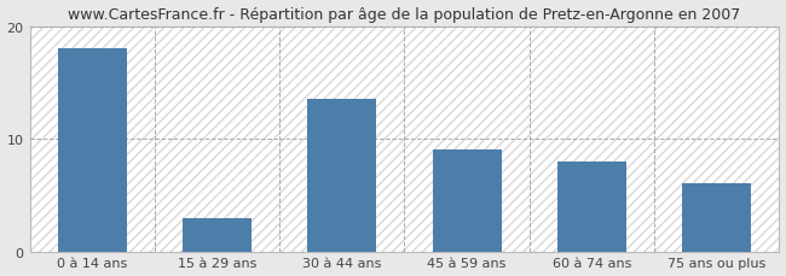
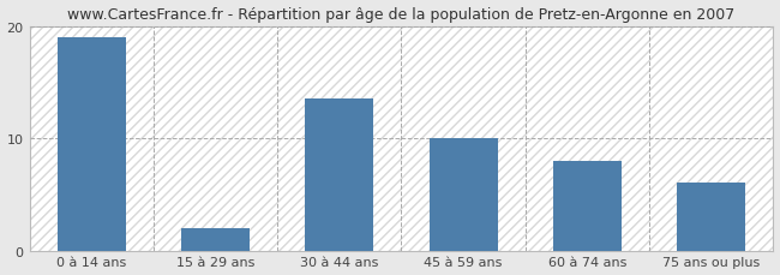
0 à 14 ans: 18.0 -> 19.0
15 à 29 ans: 3.0 -> 2.0
45 à 59 ans: 9.0 -> 10.0
